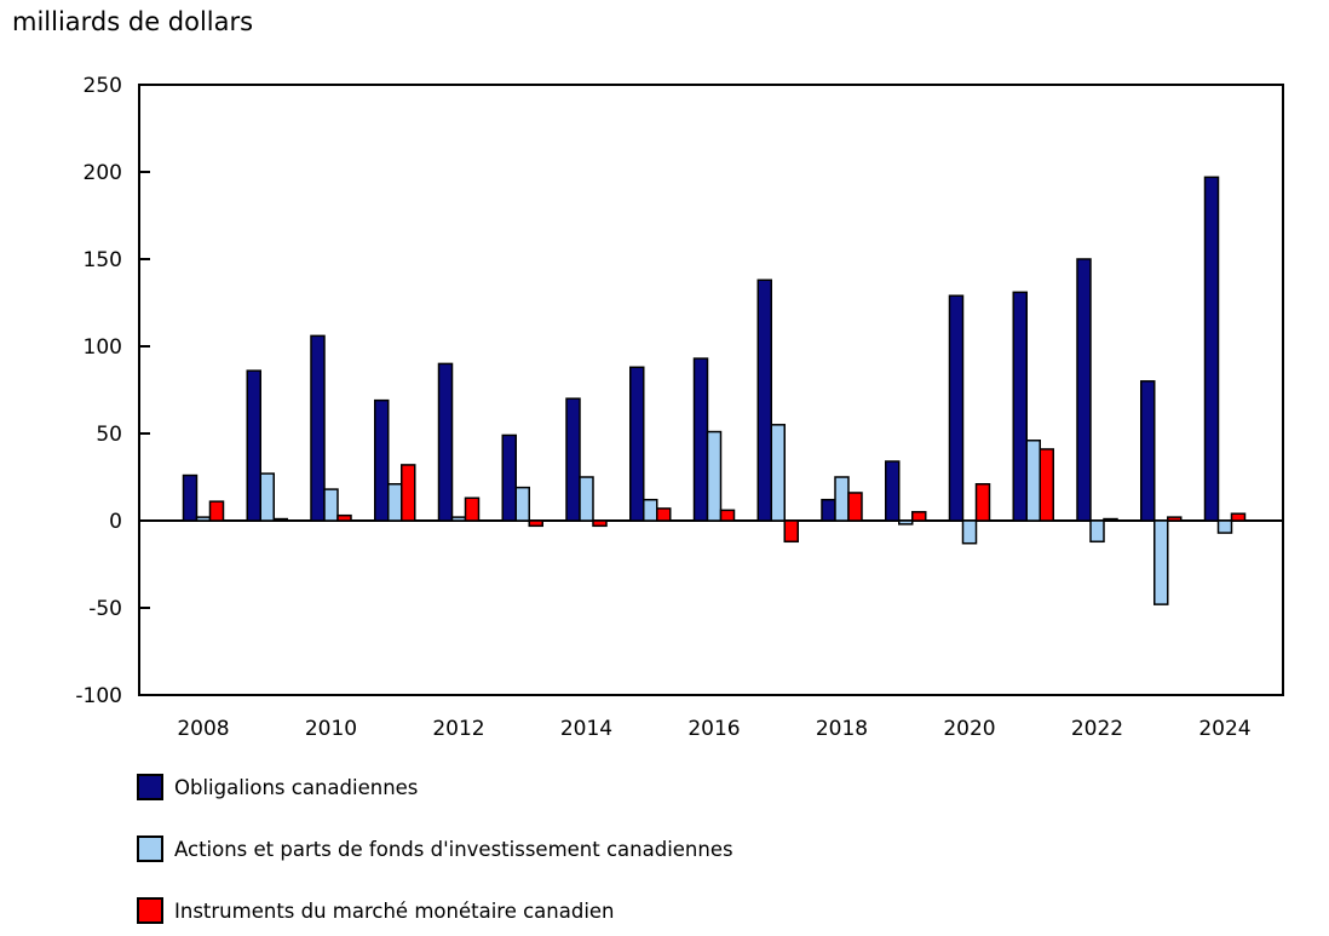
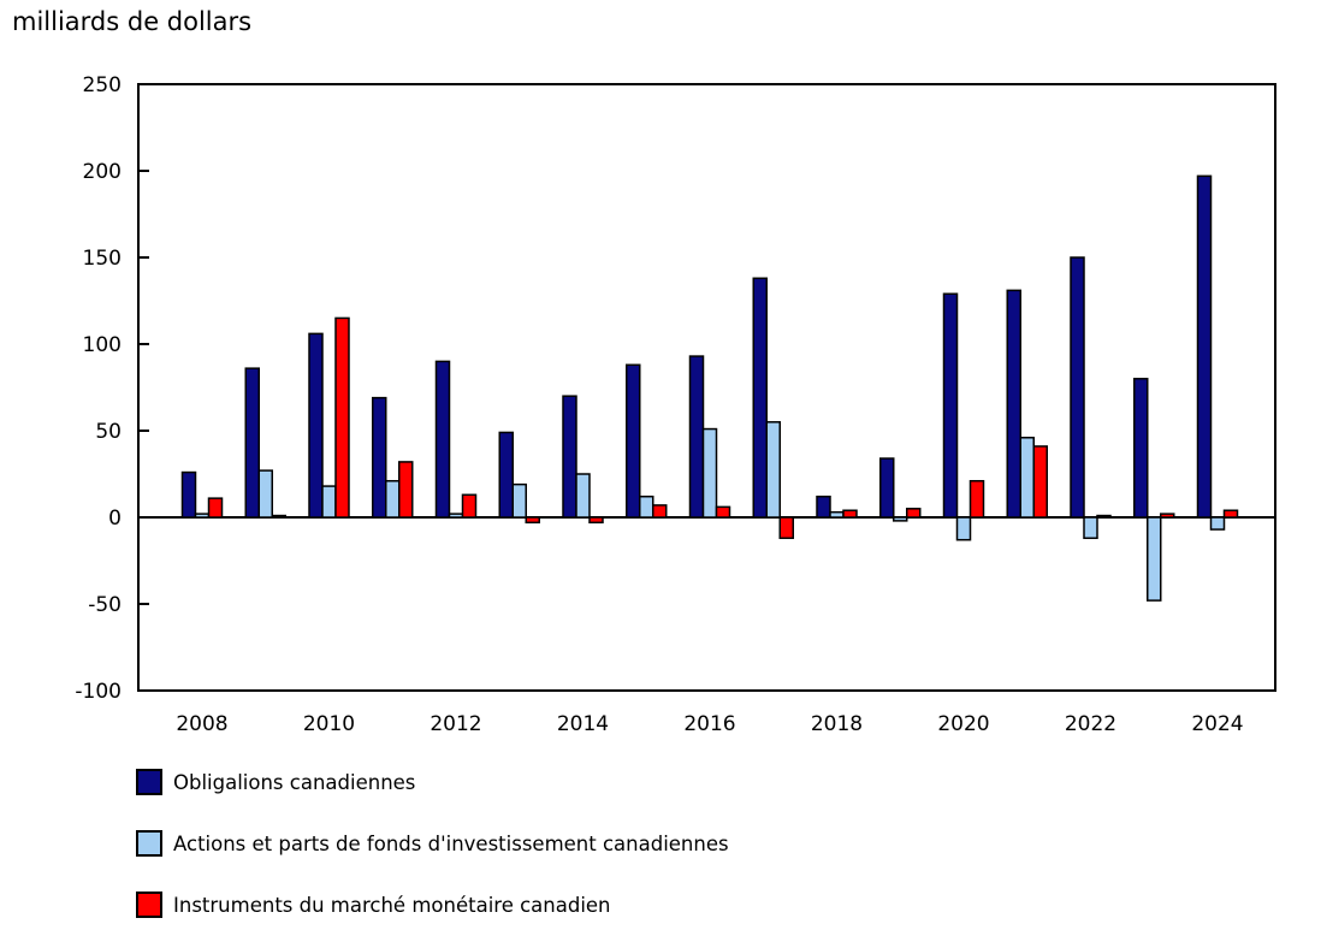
Instruments du marché monétaire canadien/2010: 3 -> 115
Actions et parts de fonds d'investissement canadiennes/2018: 25 -> 3
Instruments du marché monétaire canadien/2018: 16 -> 4
